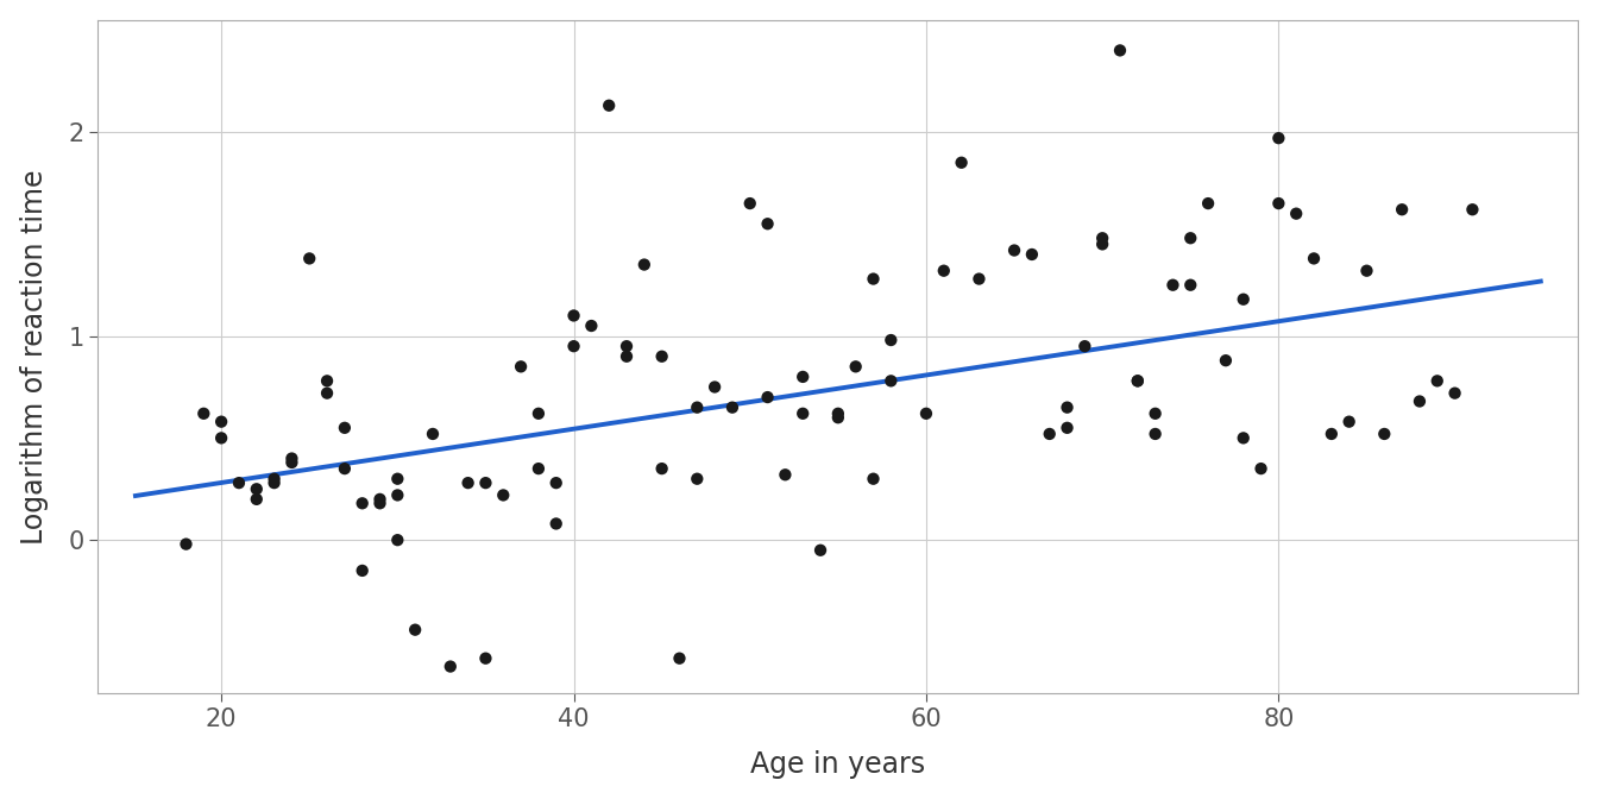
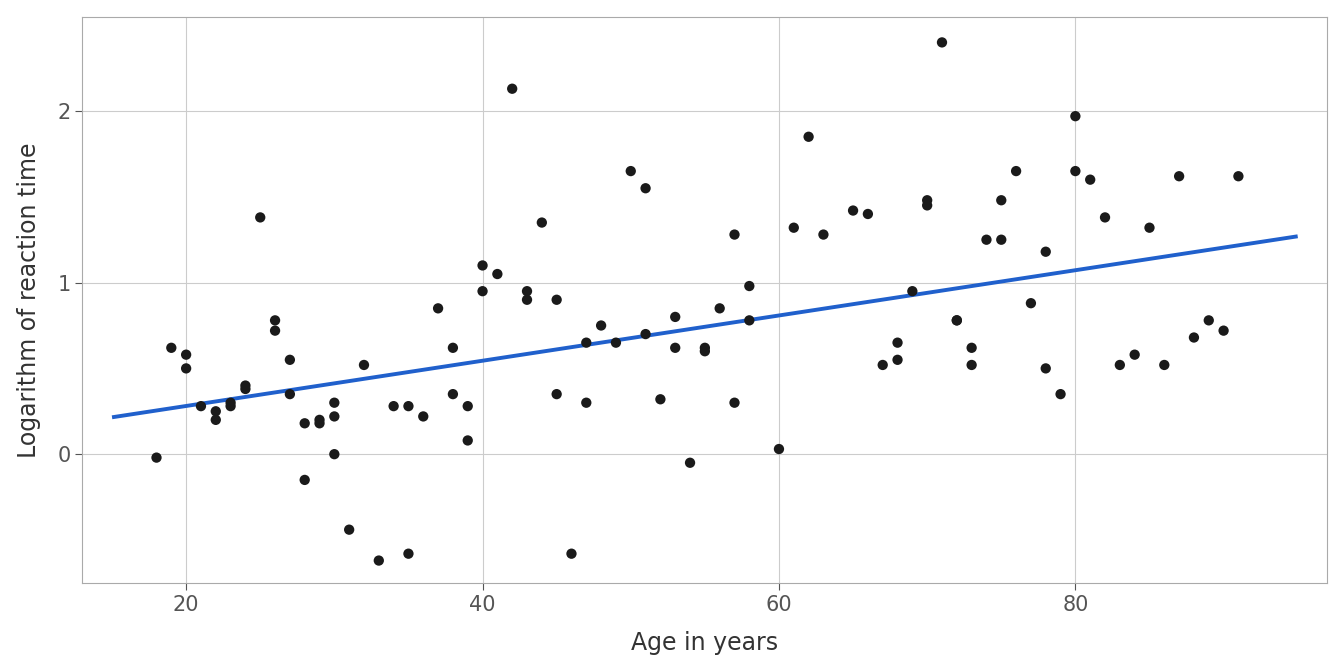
60: 0.62 -> 0.03
